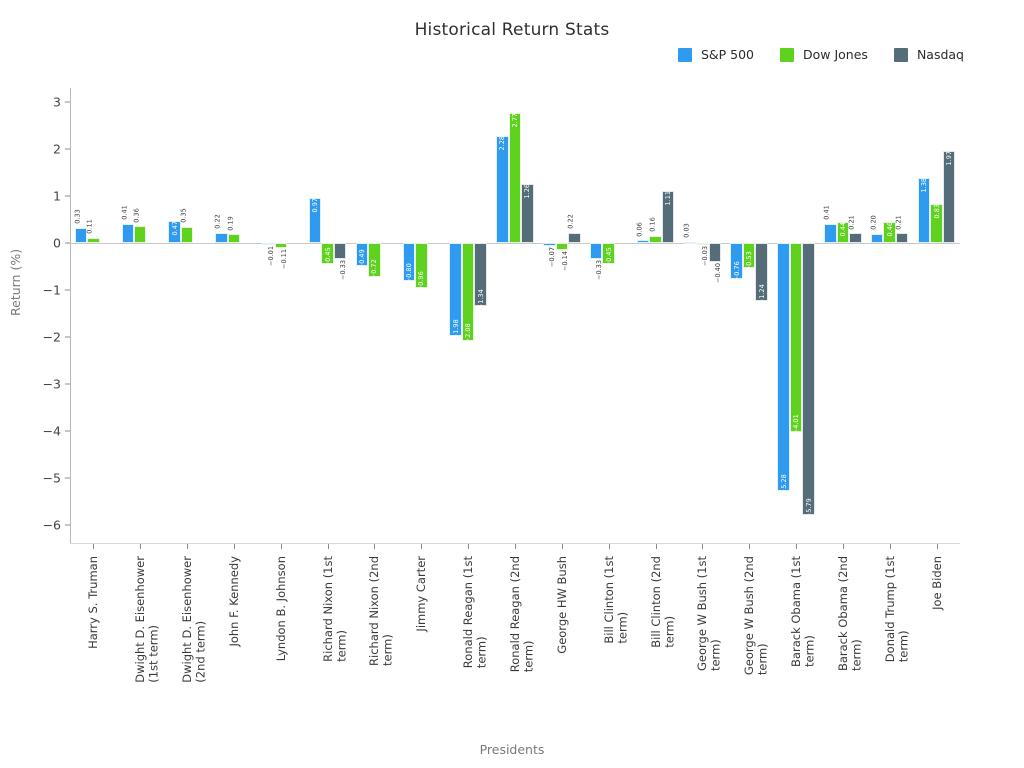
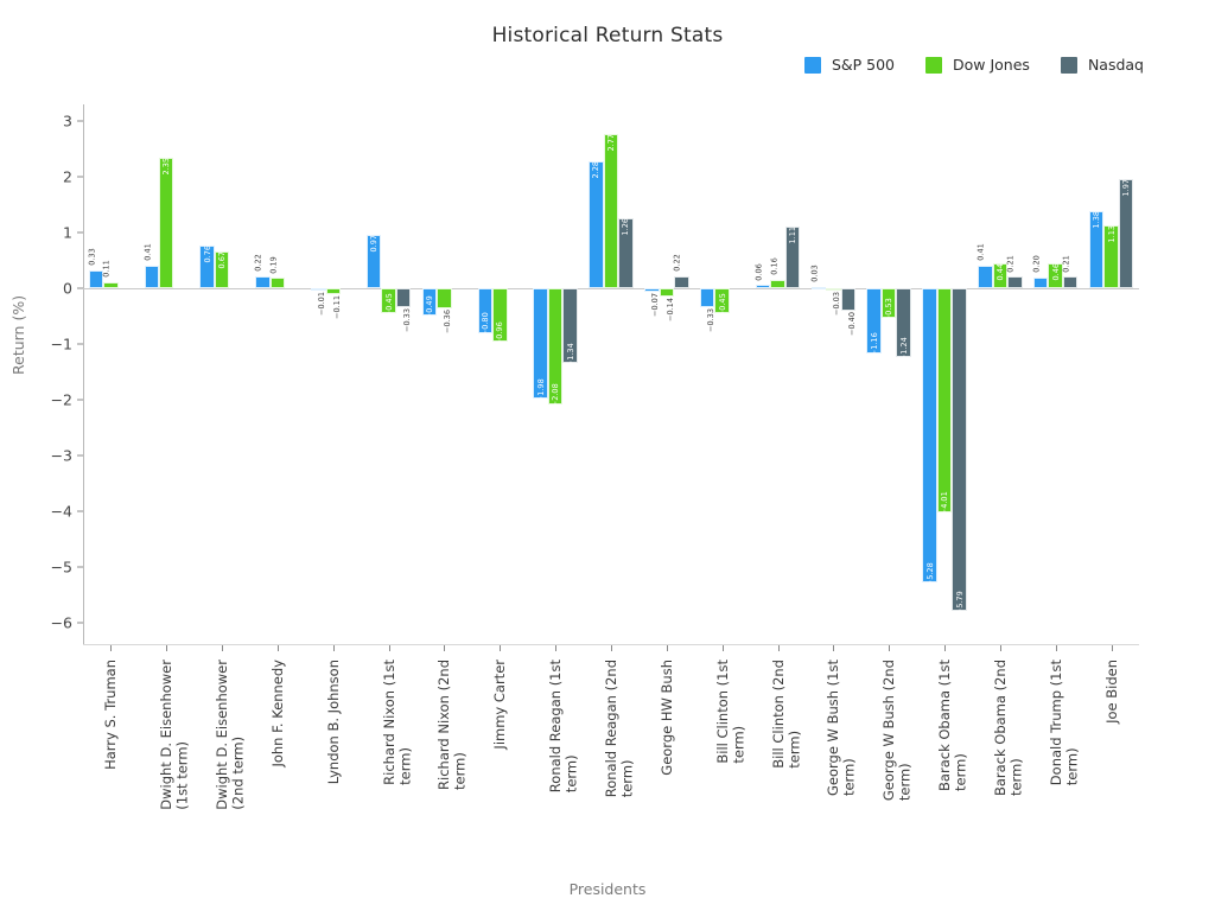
Dow Jones/Dwight D. Eisenhower (1st term): 0.36 -> 2.35
S&P 500/Dwight D. Eisenhower (2nd term): 0.47 -> 0.76
Dow Jones/Dwight D. Eisenhower (2nd term): 0.35 -> 0.67
Dow Jones/Richard Nixon (2nd term): −0.72 -> −0.36
S&P 500/George W Bush (2nd term): −0.76 -> −1.16
Dow Jones/Joe Biden: 0.83 -> 1.13
